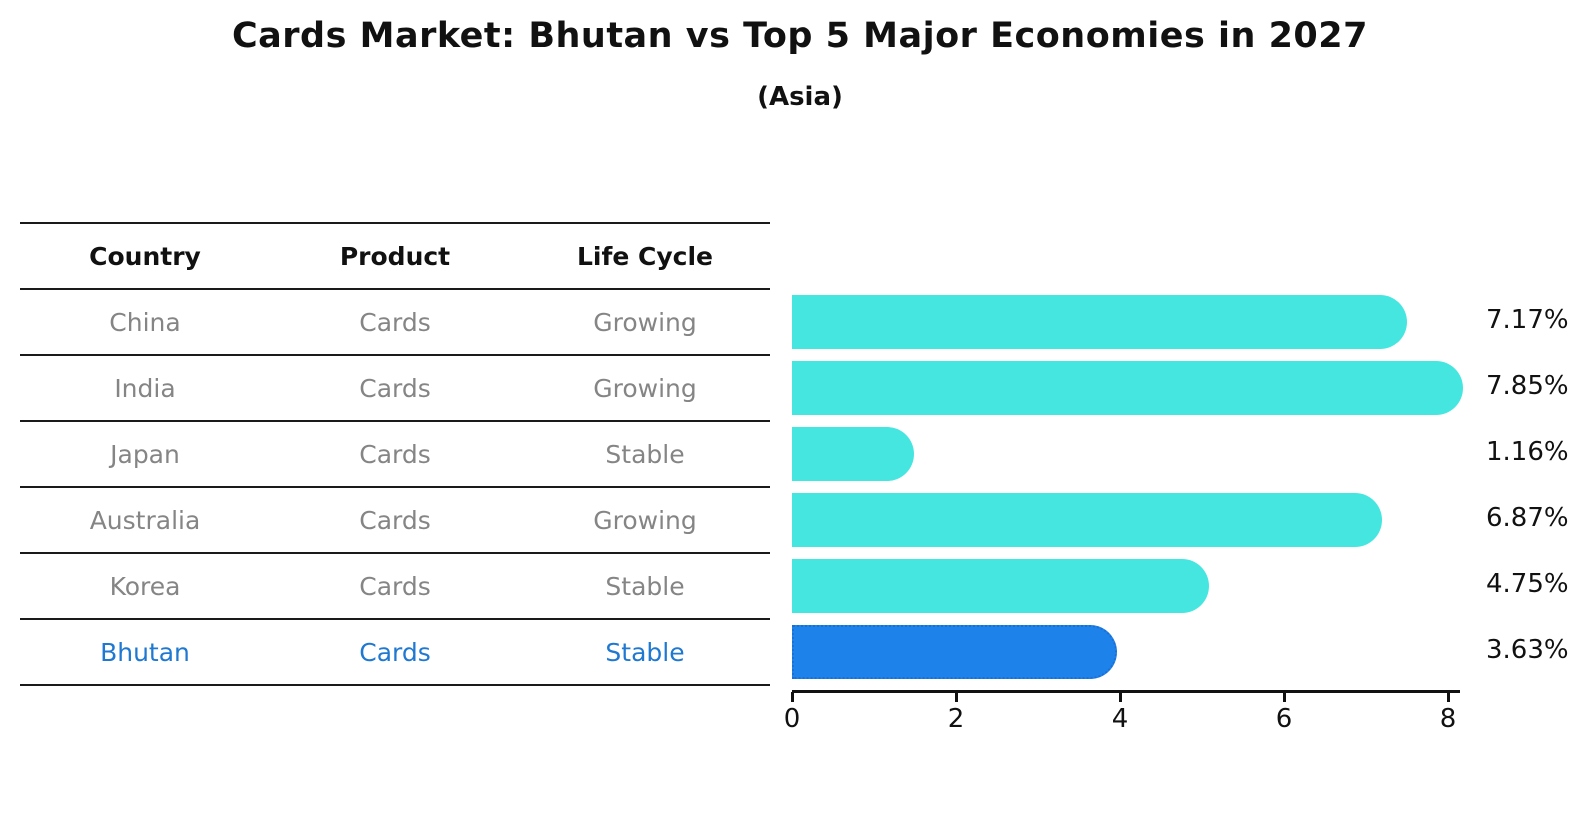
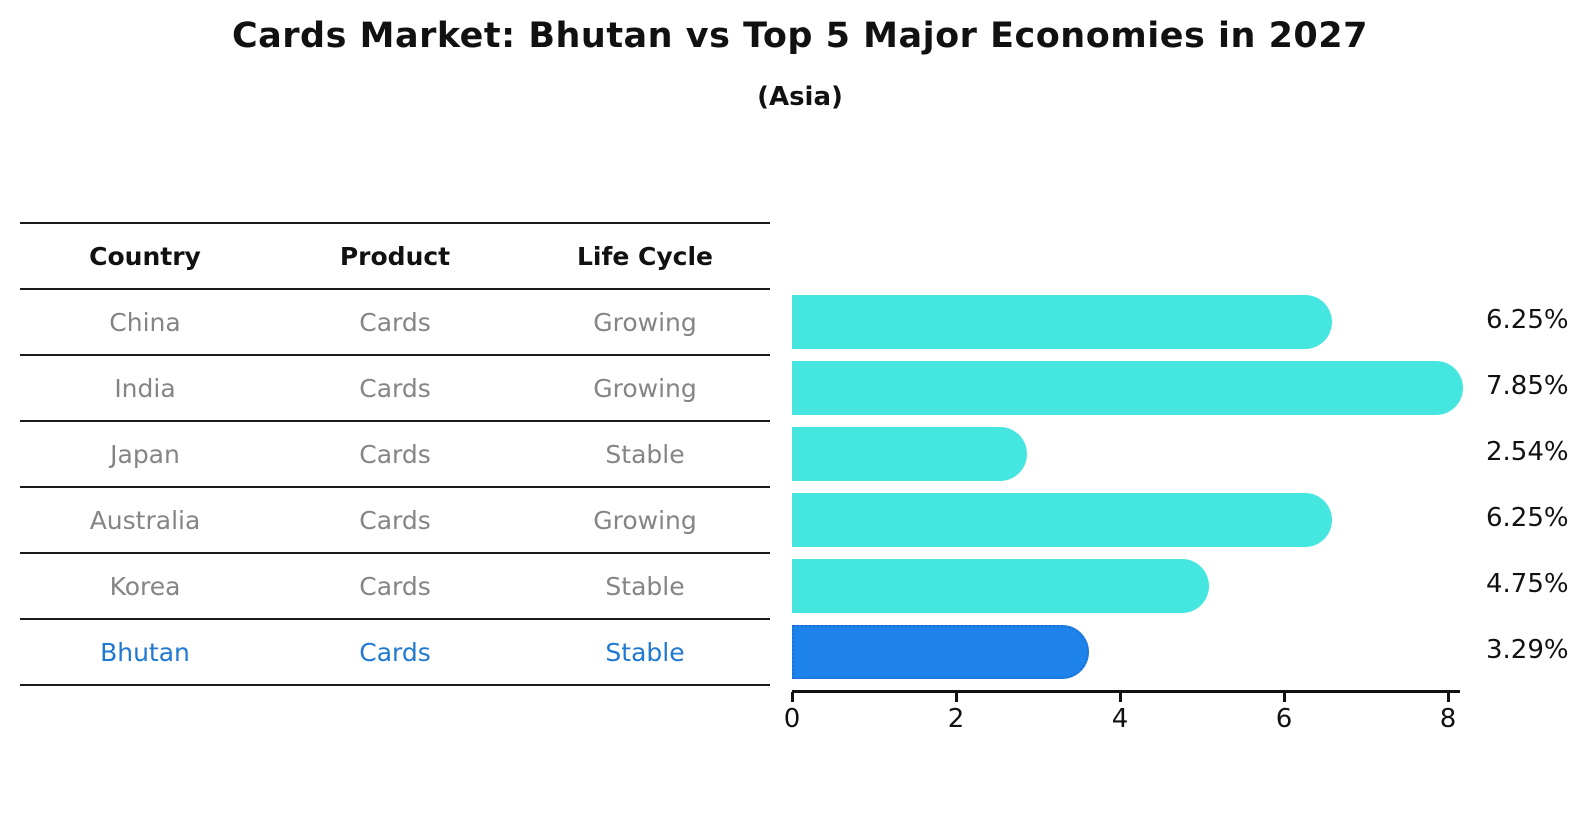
China: 7.17% -> 6.25%
Japan: 1.16% -> 2.54%
Australia: 6.87% -> 6.25%
Bhutan: 3.63% -> 3.29%
